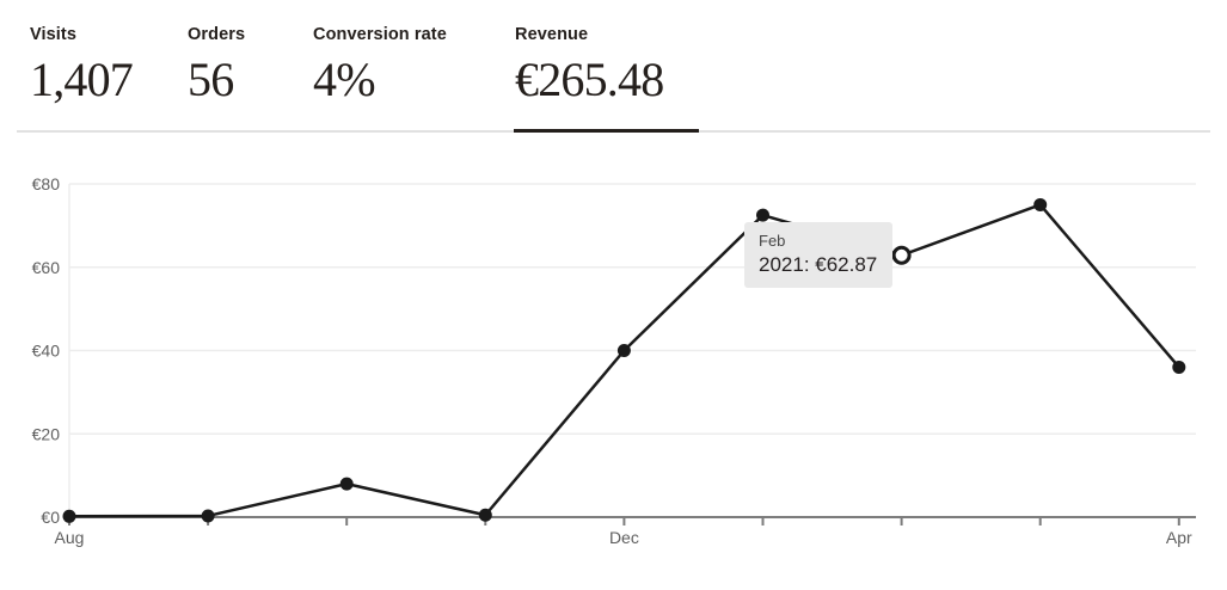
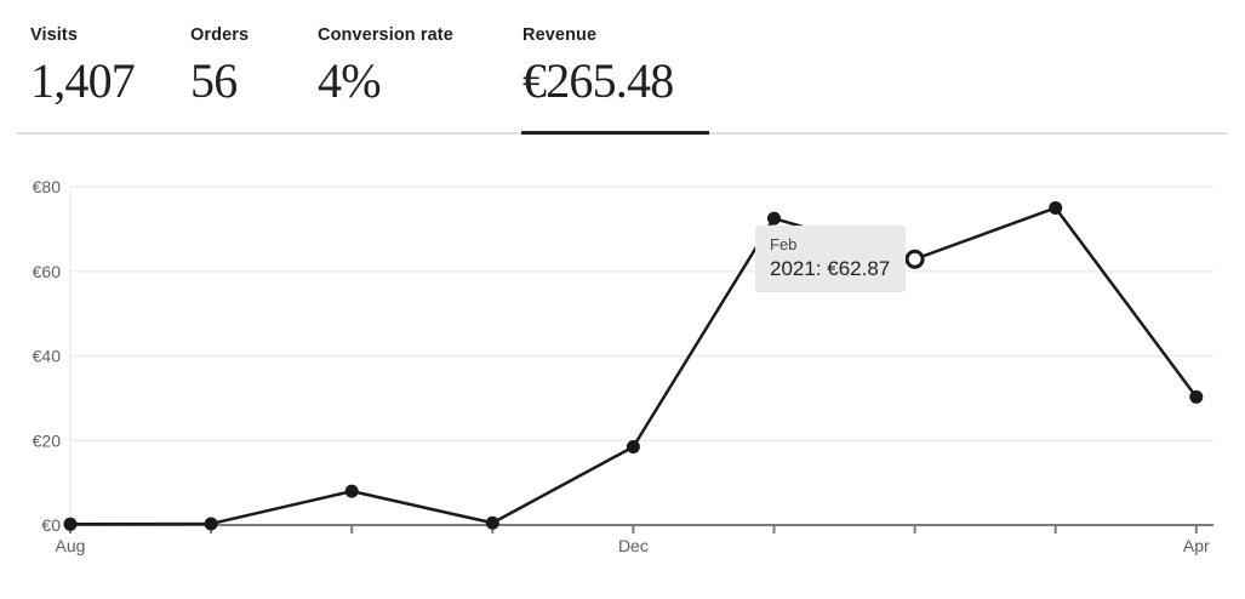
Dec: €40 -> €18
Apr: €36 -> €30
